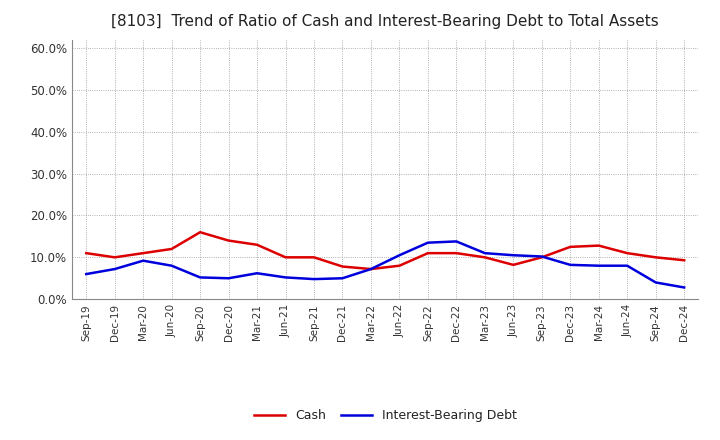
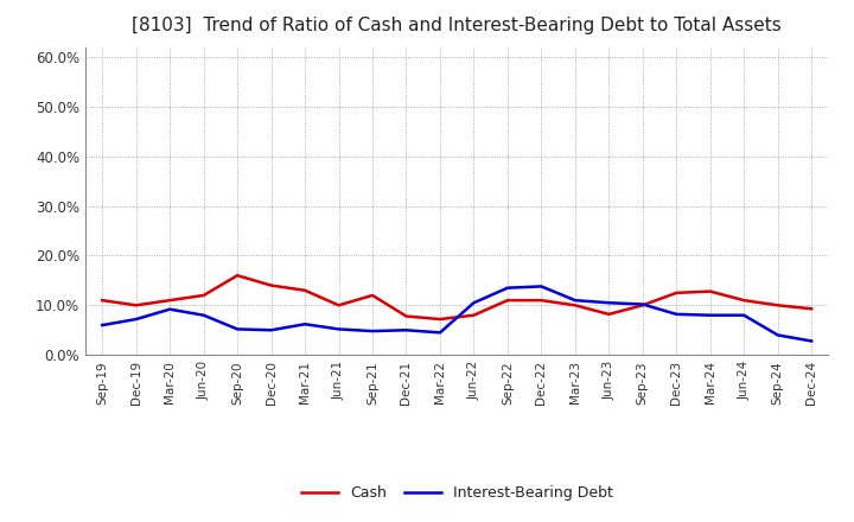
Cash/Sep-21: 10.0% -> 12.0%
Interest-Bearing Debt/Mar-22: 7.2% -> 4.5%
